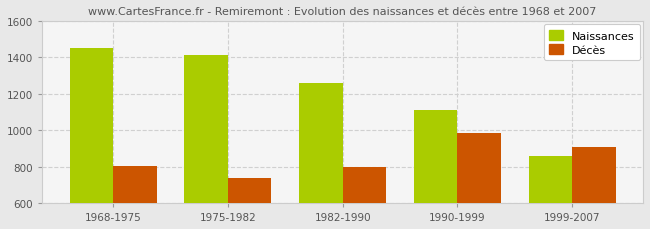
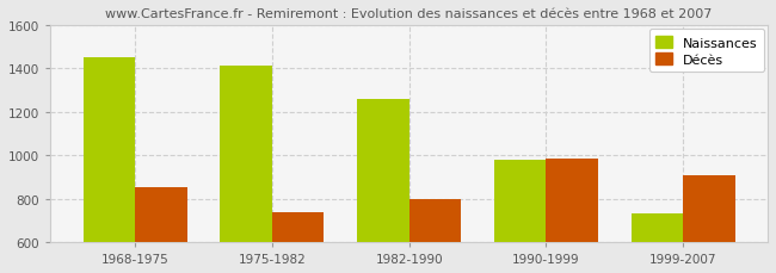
Décès/1968-1975: 800 -> 850
Naissances/1990-1999: 1110 -> 980
Naissances/1999-2007: 860 -> 730
